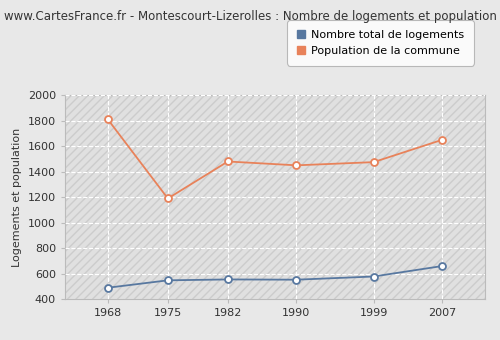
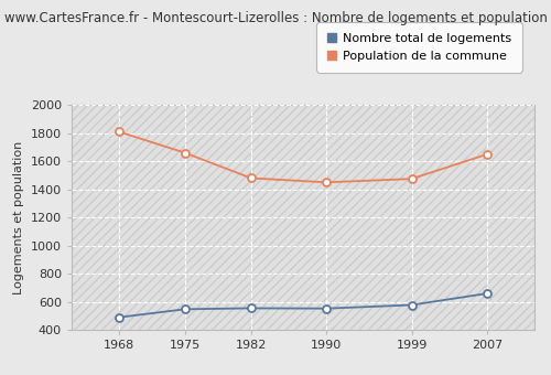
Population de la commune/1975: 1190 -> 1660
